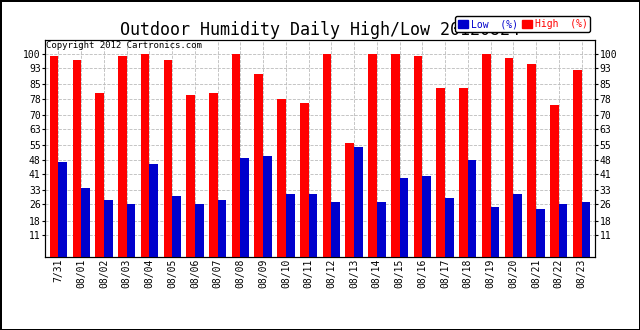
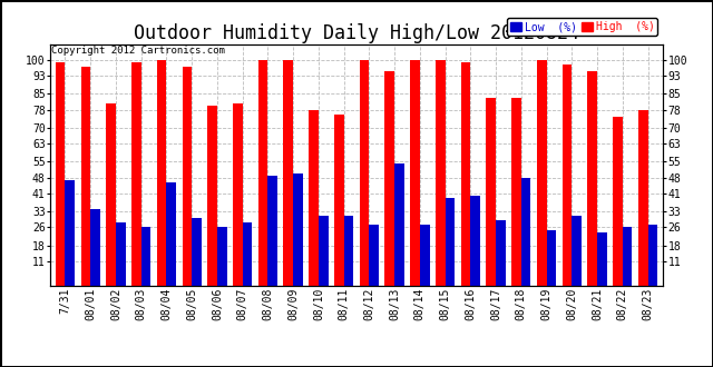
High (%)/08/09: 90 -> 100
High (%)/08/13: 56 -> 95
High (%)/08/23: 92 -> 78
